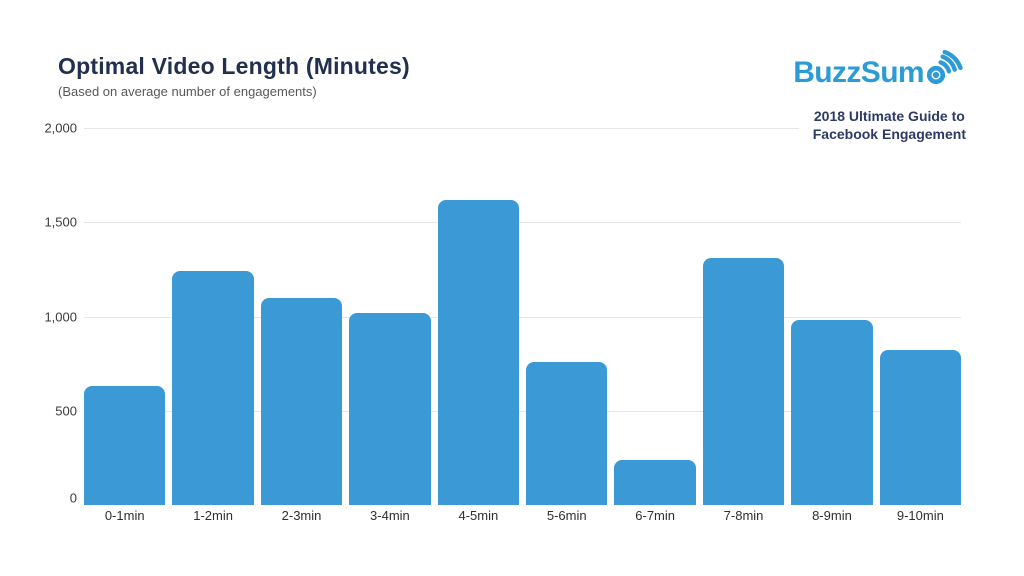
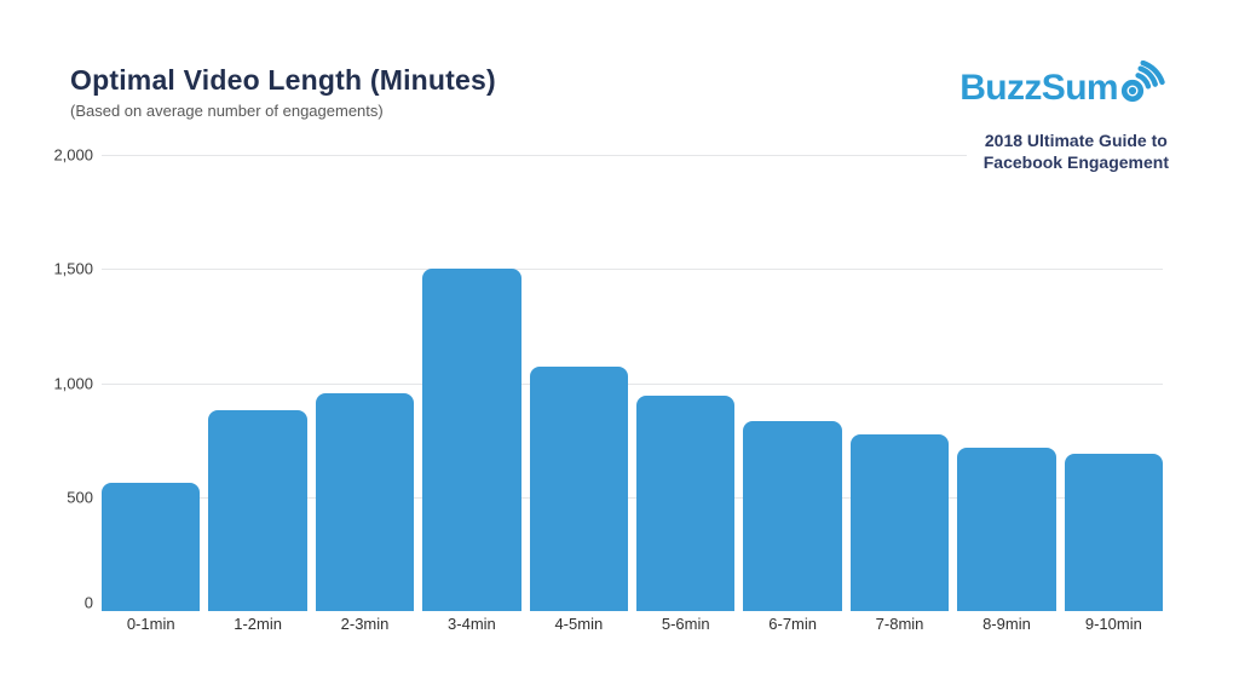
0-1min: 630 -> 560
1-2min: 1240 -> 880
2-3min: 1100 -> 960
3-4min: 1020 -> 1500
4-5min: 1620 -> 1070
5-6min: 760 -> 940
6-7min: 240 -> 840
7-8min: 1310 -> 780
8-9min: 980 -> 720
9-10min: 820 -> 690
